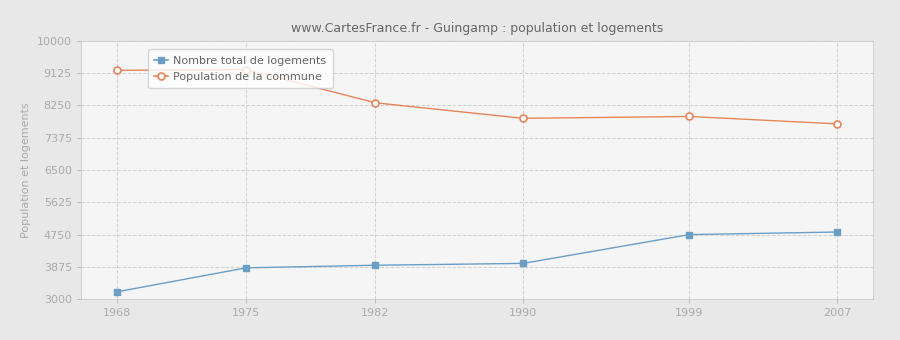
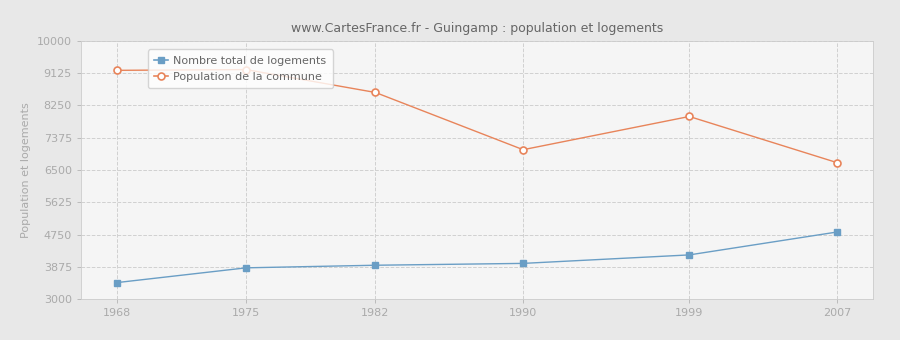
Nombre total de logements/1968: 3200 -> 3450
Population de la commune/1982: 8320 -> 8600
Population de la commune/1990: 7900 -> 7050
Nombre total de logements/1999: 4750 -> 4200
Population de la commune/2007: 7750 -> 6700
